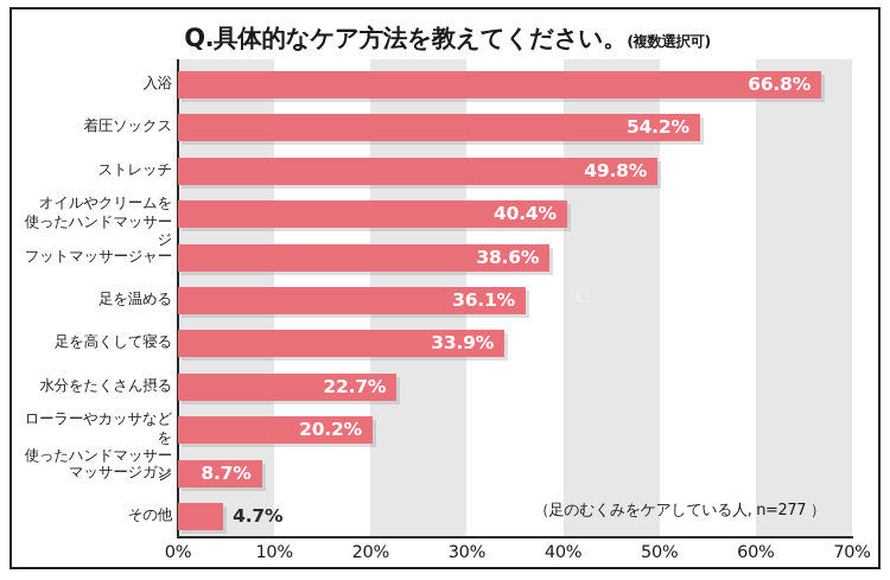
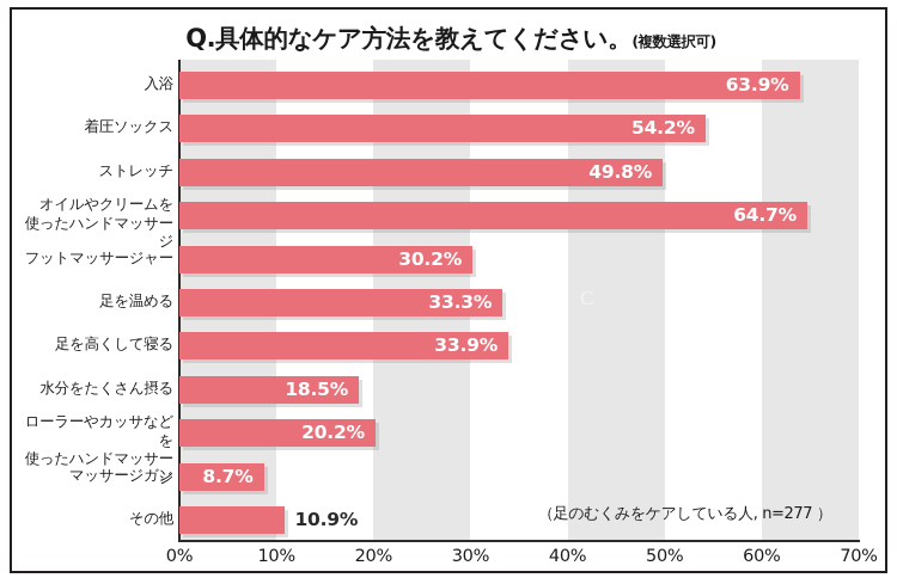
入浴: 66.8% -> 63.9%
オイルやクリームを 使ったハンドマッサージ: 40.4% -> 64.7%
フットマッサージャー: 38.6% -> 30.2%
足を温める: 36.1% -> 33.3%
水分をたくさん摂る: 22.7% -> 18.5%
その他: 4.7% -> 10.9%
